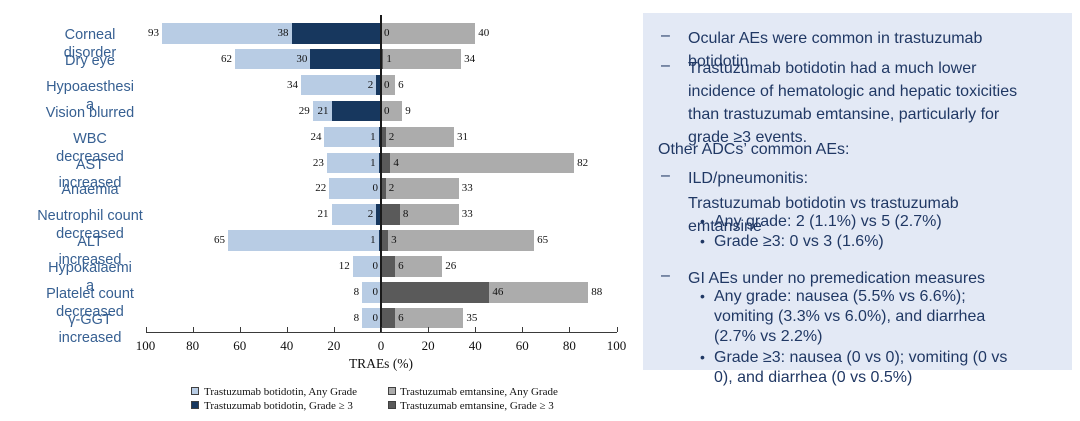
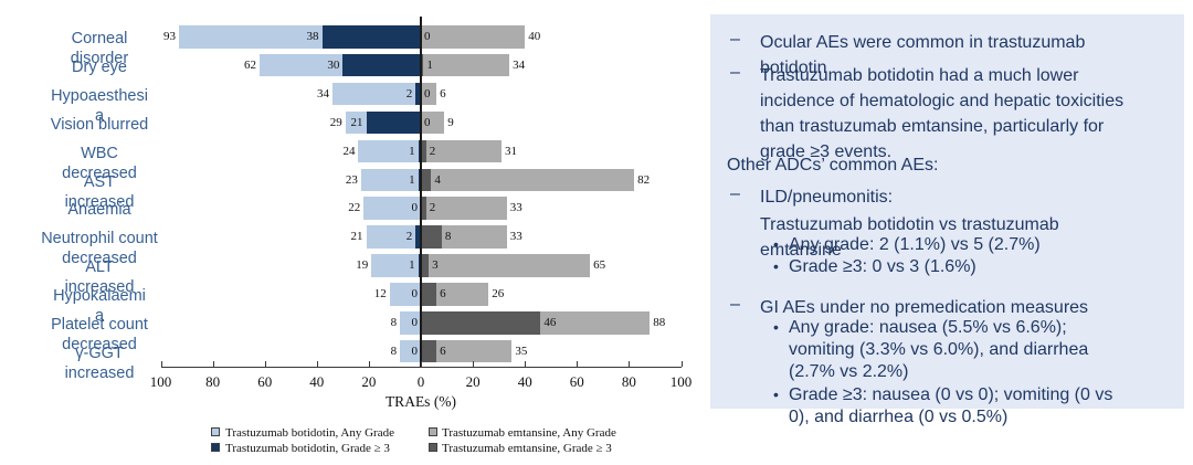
Trastuzumab botidotin, Any Grade/ALT increased: 65 -> 19
